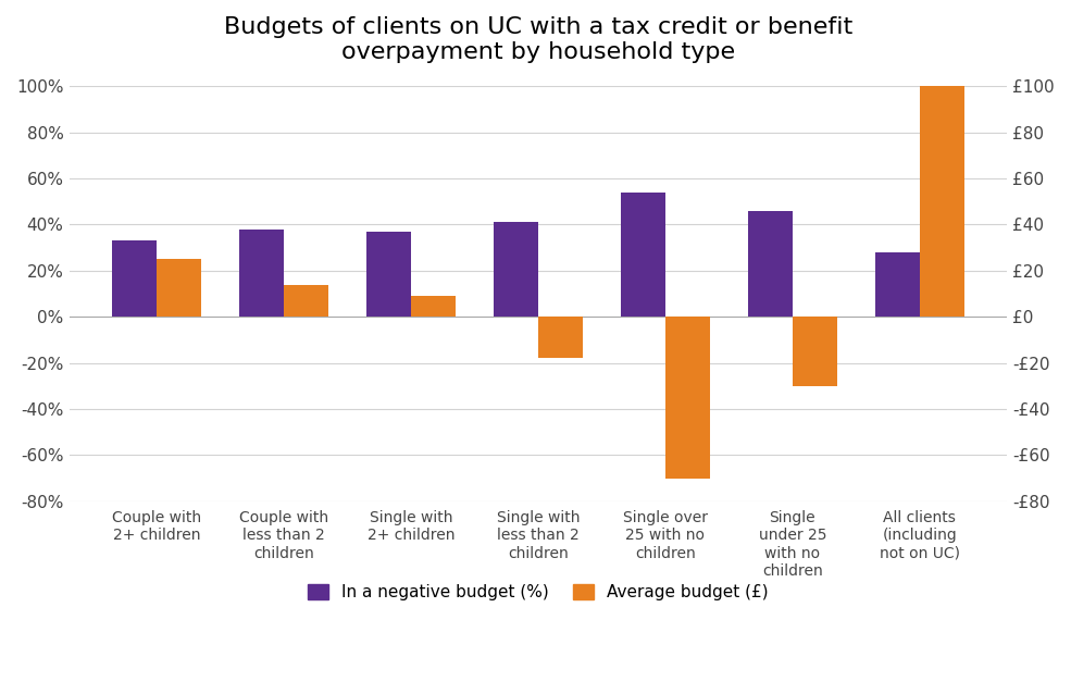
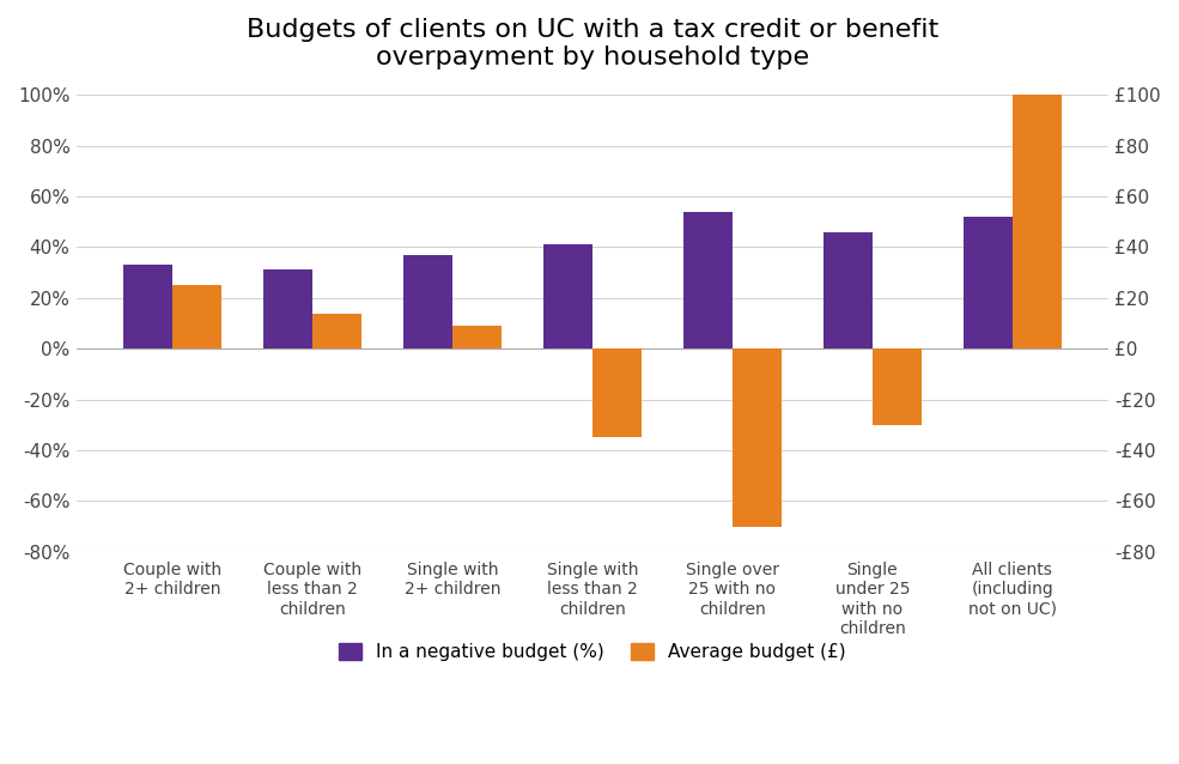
In a negative budget (%)/Couple with less than 2 children: 38% -> 31%
Average budget (£)/Single with less than 2 children: -18% -> -35%
In a negative budget (%)/All clients (including not on UC): 28% -> 52%
